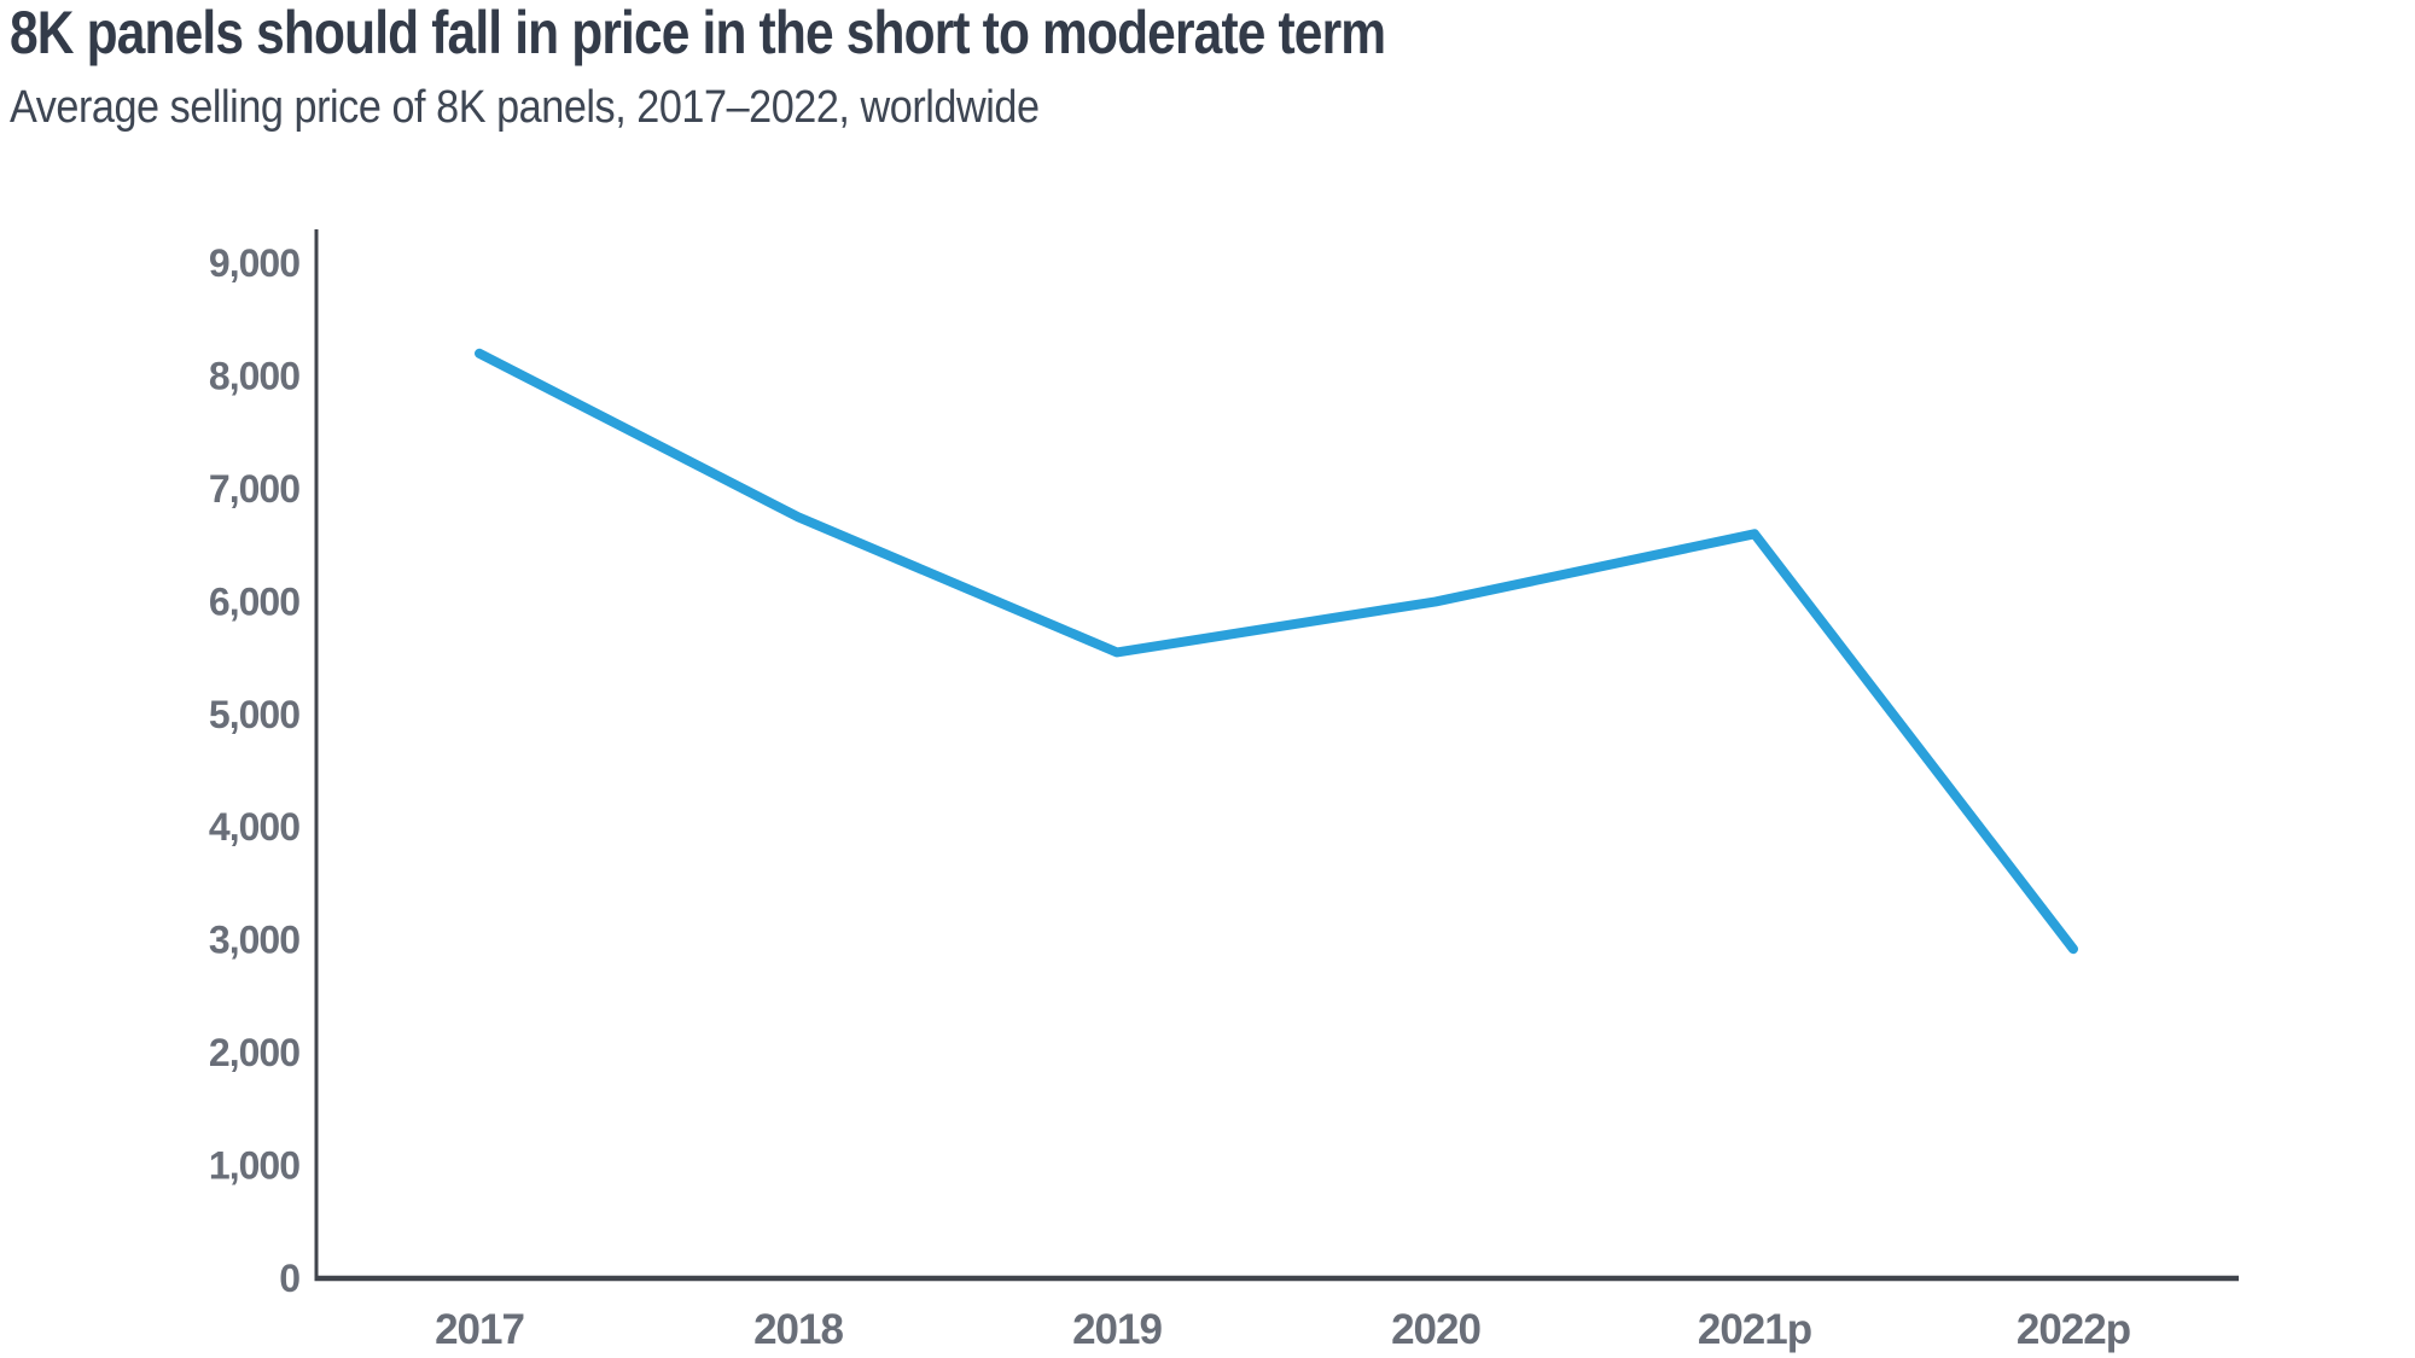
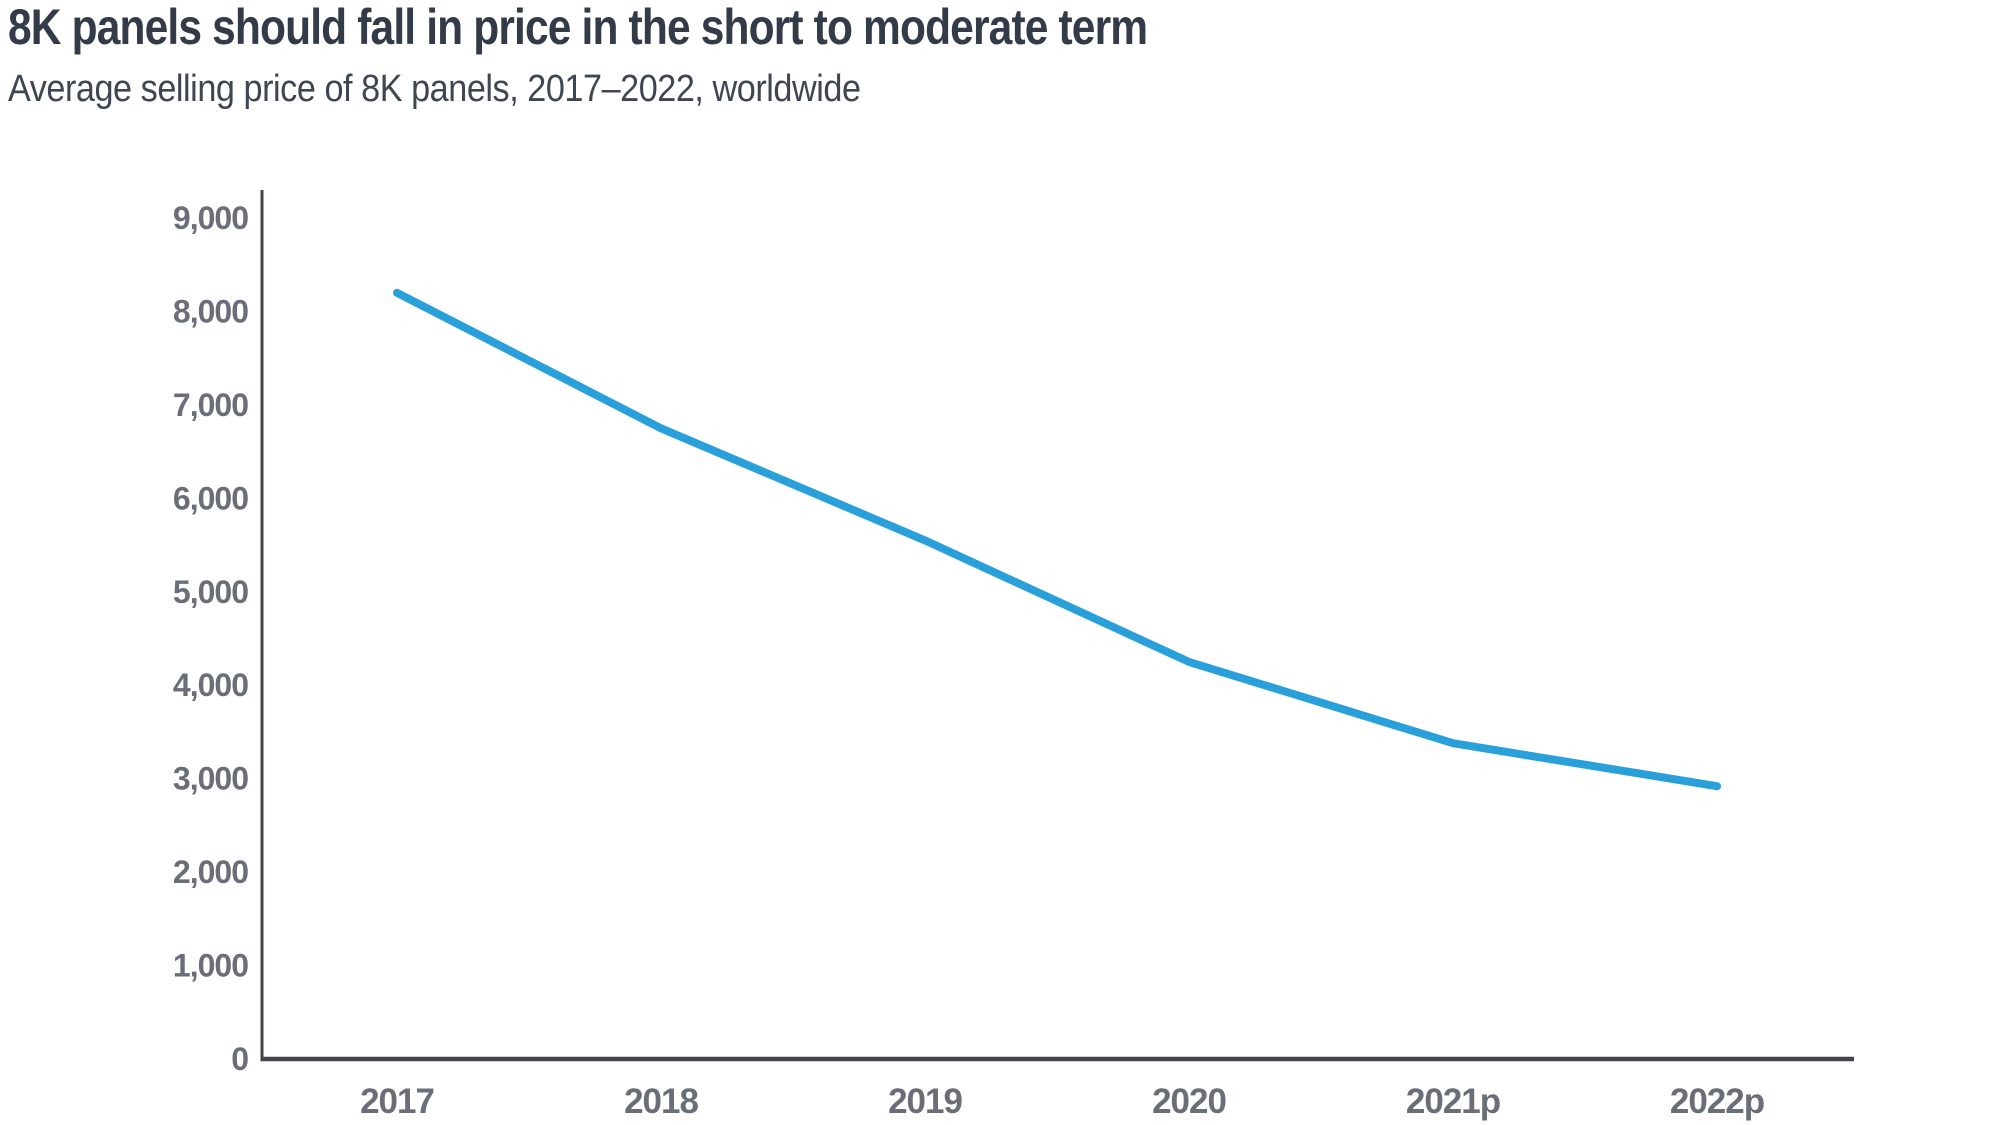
2020: 6000 -> 4200
2021p: 6600 -> 3400
